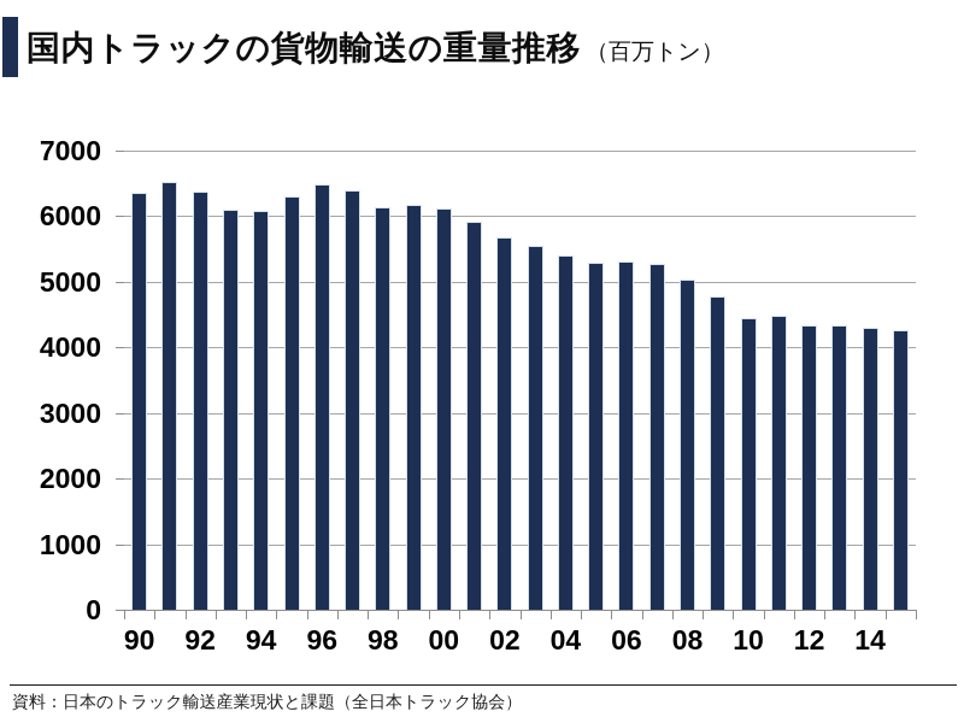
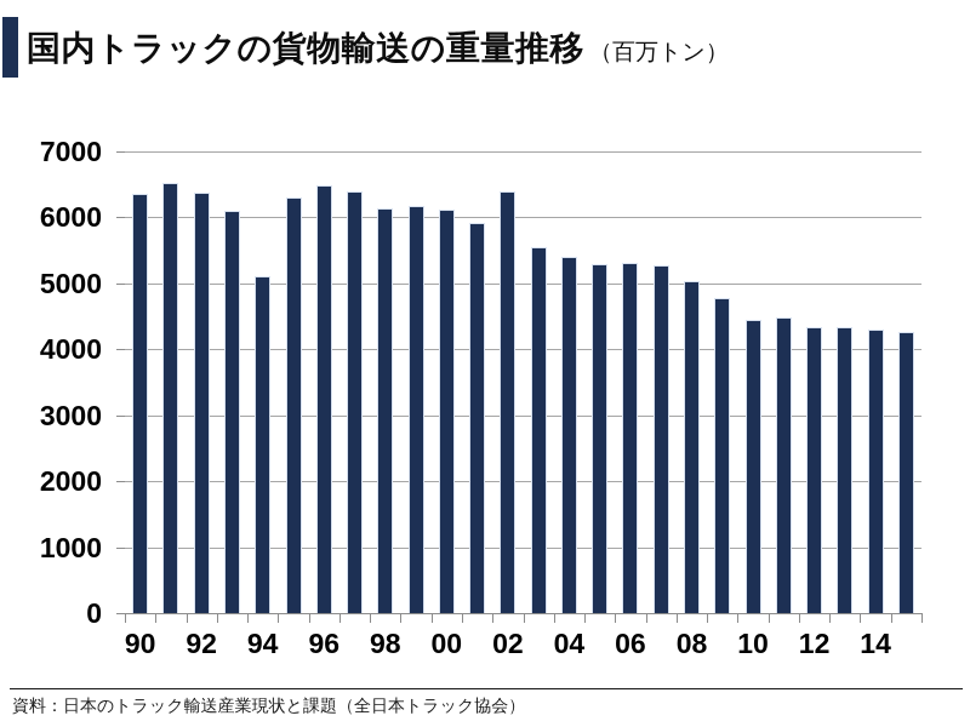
94: 6100 -> 5100
02: 5700 -> 6400
